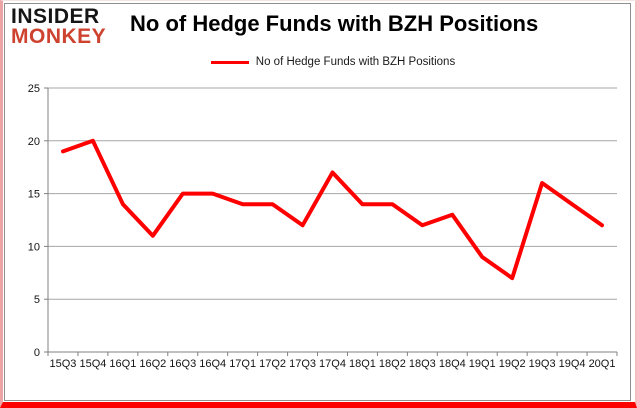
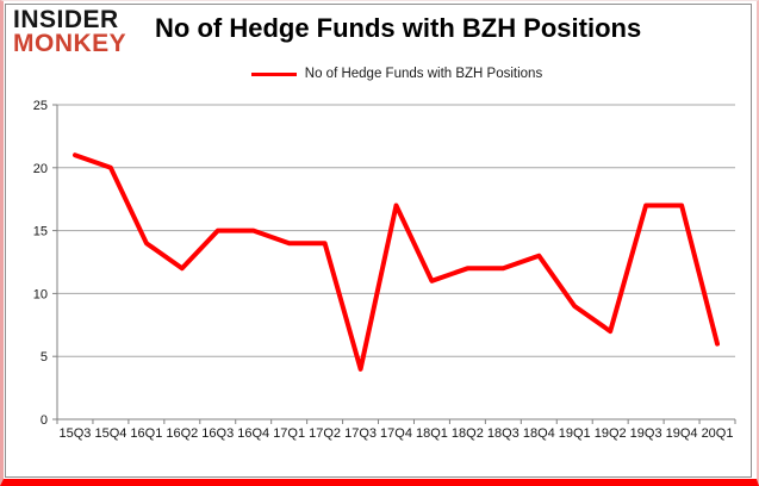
15Q3: 19 -> 21
16Q2: 11 -> 12
17Q3: 12 -> 4
18Q1: 14 -> 11
18Q2: 14 -> 12
19Q3: 16 -> 17
19Q4: 14 -> 17
20Q1: 12 -> 6
